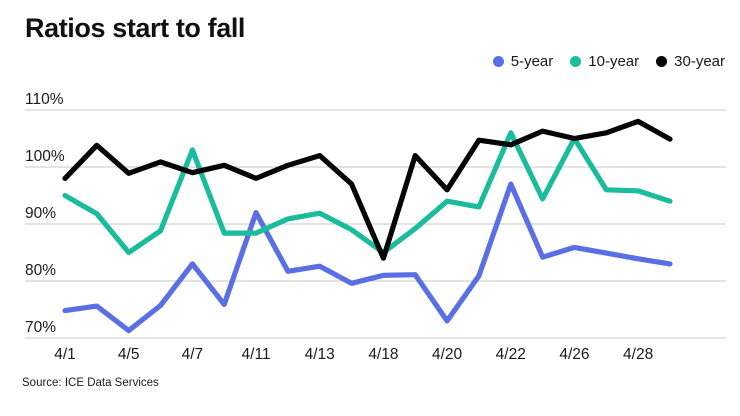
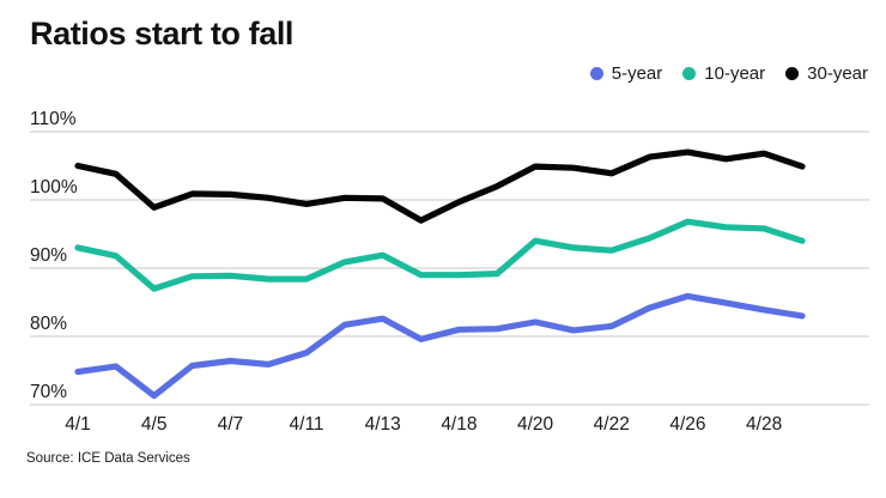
10-year/4/1: 95% -> 93%
30-year/4/1: 98% -> 105%
10-year/4/5: 85% -> 87%
5-year/4/7: 83% -> 76%
10-year/4/7: 103% -> 89%
30-year/4/7: 99% -> 101%
5-year/4/11: 92% -> 78%
30-year/4/11: 98% -> 99%
30-year/4/13: 102% -> 100%
10-year/4/18: 85% -> 89%
30-year/4/18: 84% -> 100%
5-year/4/20: 73% -> 82%
30-year/4/20: 96% -> 105%
5-year/4/22: 97% -> 82%
10-year/4/22: 106% -> 93%
10-year/4/26: 105% -> 97%
30-year/4/26: 105% -> 107%
30-year/4/28: 108% -> 107%
